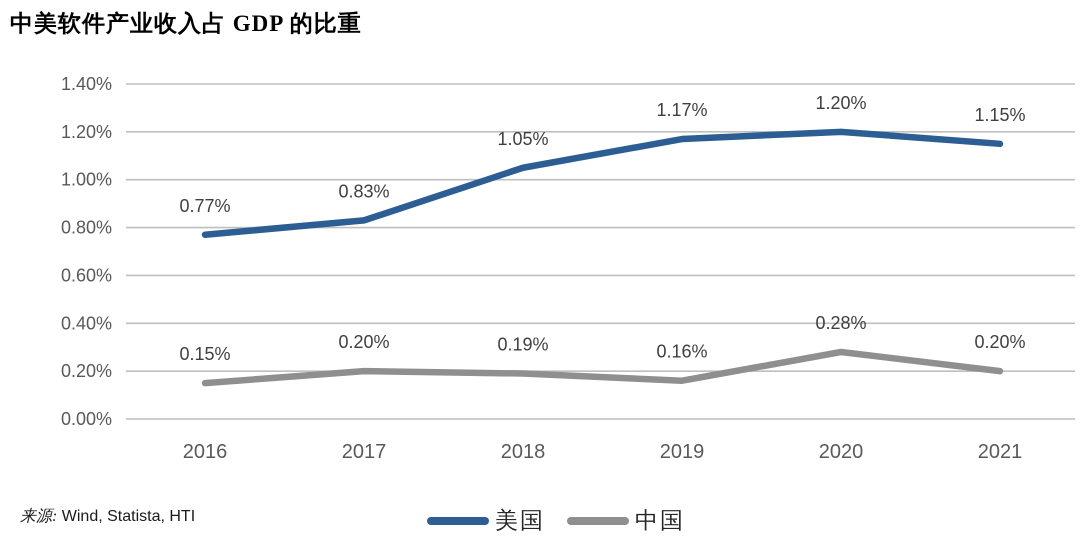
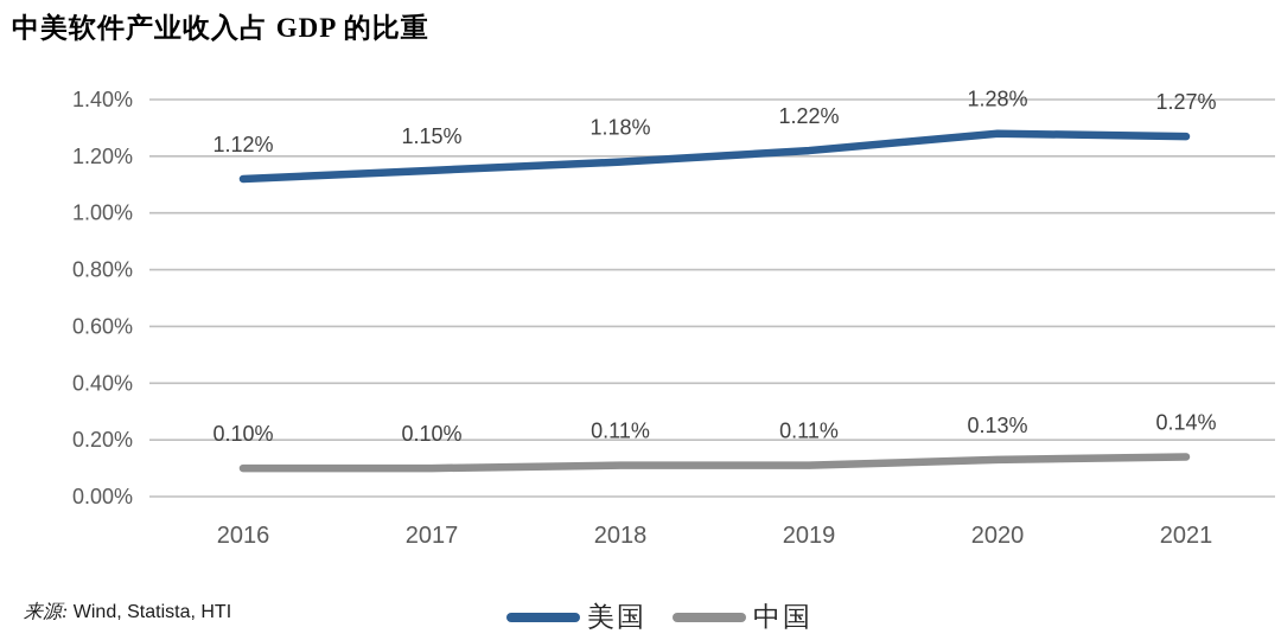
美国/2016: 0.77% -> 1.12%
中国/2016: 0.15% -> 0.10%
美国/2017: 0.83% -> 1.15%
中国/2017: 0.20% -> 0.10%
美国/2018: 1.05% -> 1.18%
中国/2018: 0.19% -> 0.11%
美国/2019: 1.17% -> 1.22%
中国/2019: 0.16% -> 0.11%
美国/2020: 1.20% -> 1.28%
中国/2020: 0.28% -> 0.13%
美国/2021: 1.15% -> 1.27%
中国/2021: 0.20% -> 0.14%
